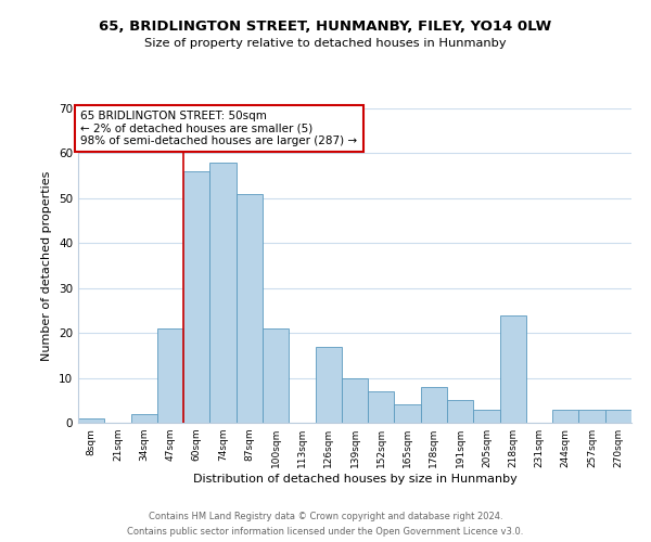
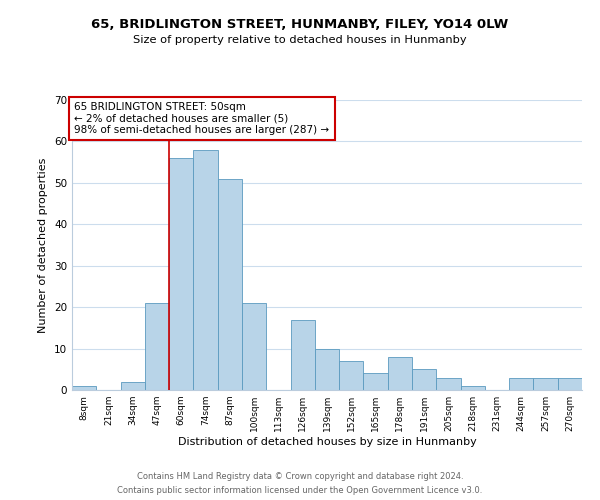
218sqm: 24 -> 1
